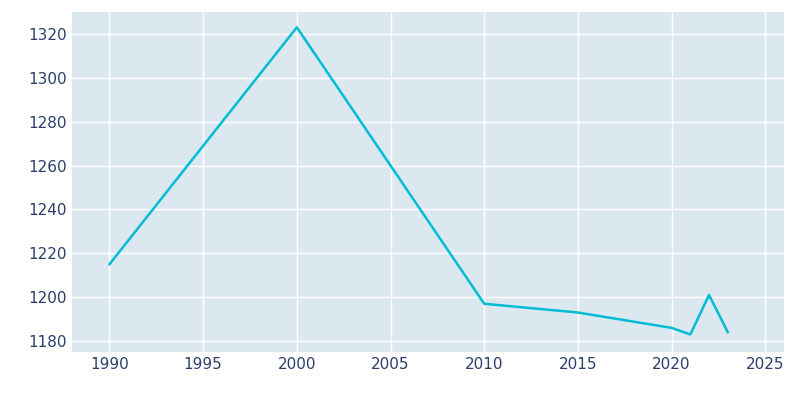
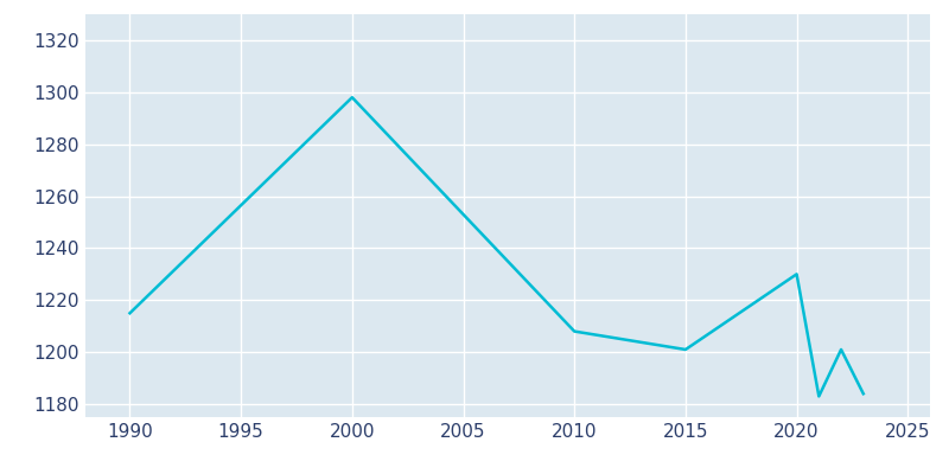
2000: 1323 -> 1298
2010: 1197 -> 1208
2015: 1193 -> 1201
2020: 1186 -> 1230
